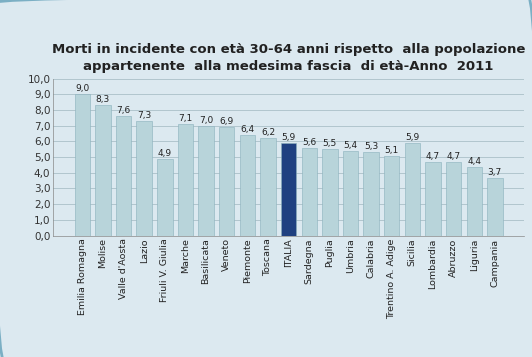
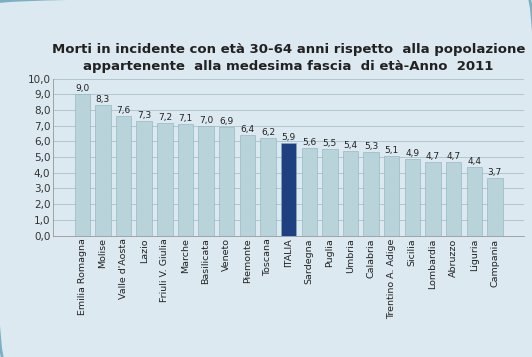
Friuli V. Giulia: 4,9 -> 7,2
Sicilia: 5,9 -> 4,9
